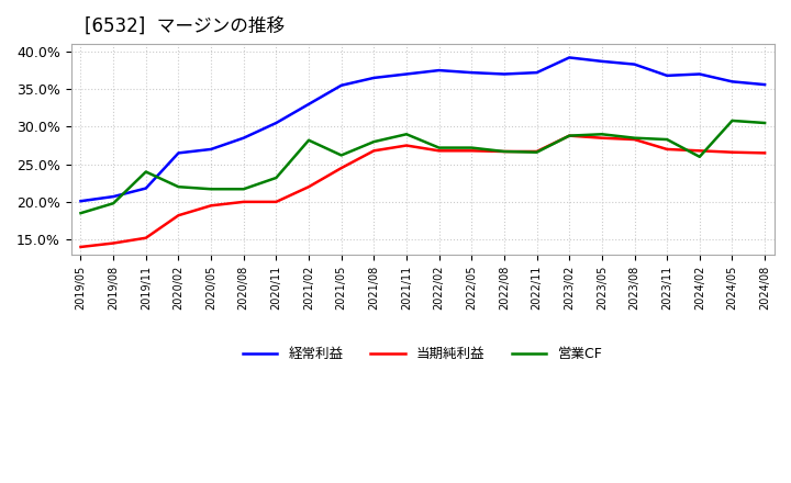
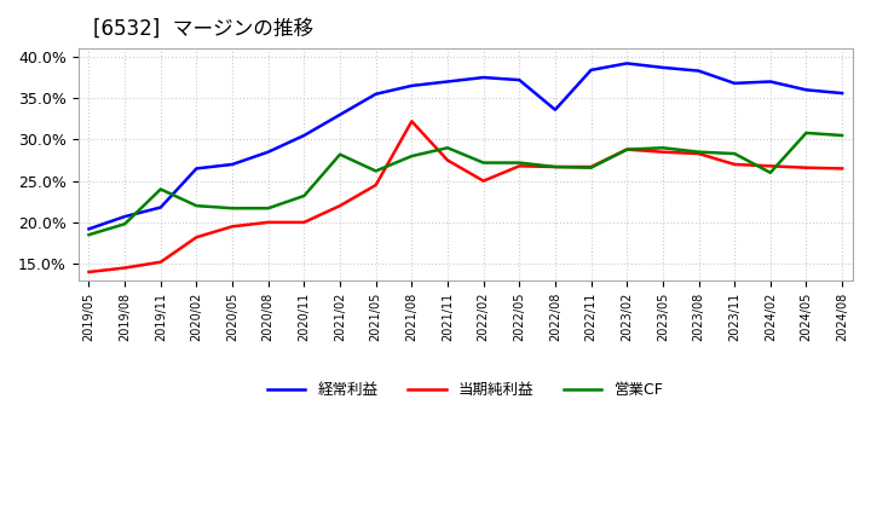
経常利益/2019/05: 20.1% -> 19.2%
当期純利益/2021/08: 26.8% -> 32.2%
当期純利益/2022/02: 26.8% -> 25.0%
経常利益/2022/08: 37.0% -> 33.6%
経常利益/2022/11: 37.2% -> 38.4%
